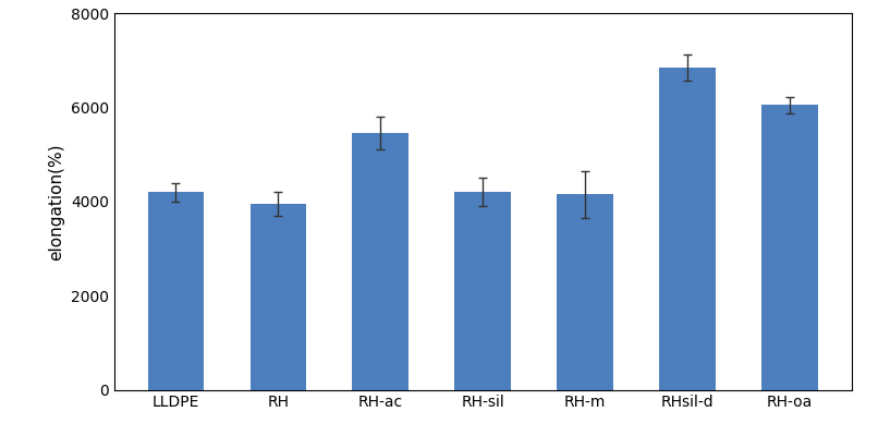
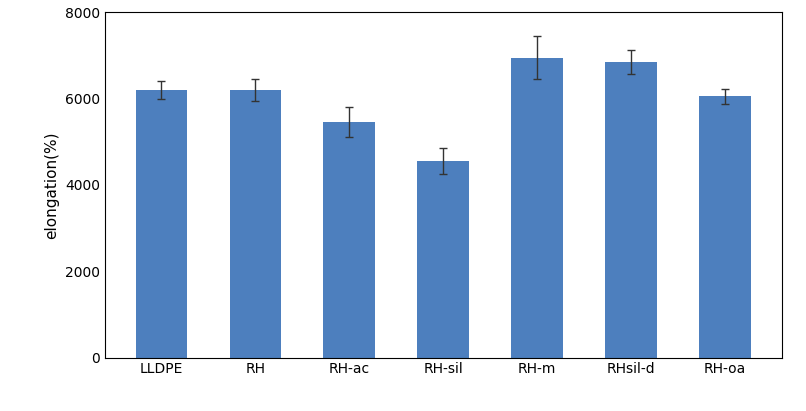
LLDPE: 4200 -> 6200
RH: 3950 -> 6200
RH-sil: 4200 -> 4550
RH-m: 4150 -> 6950
